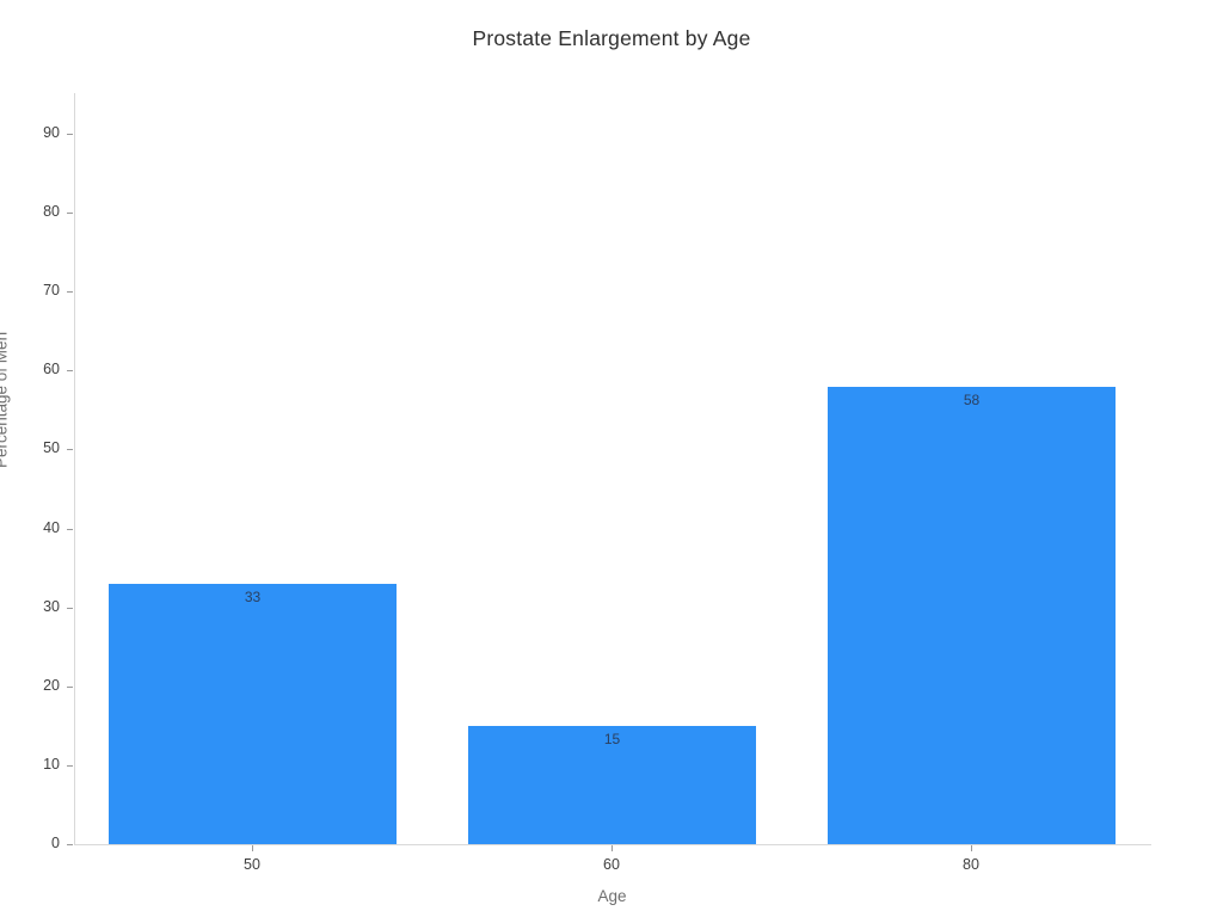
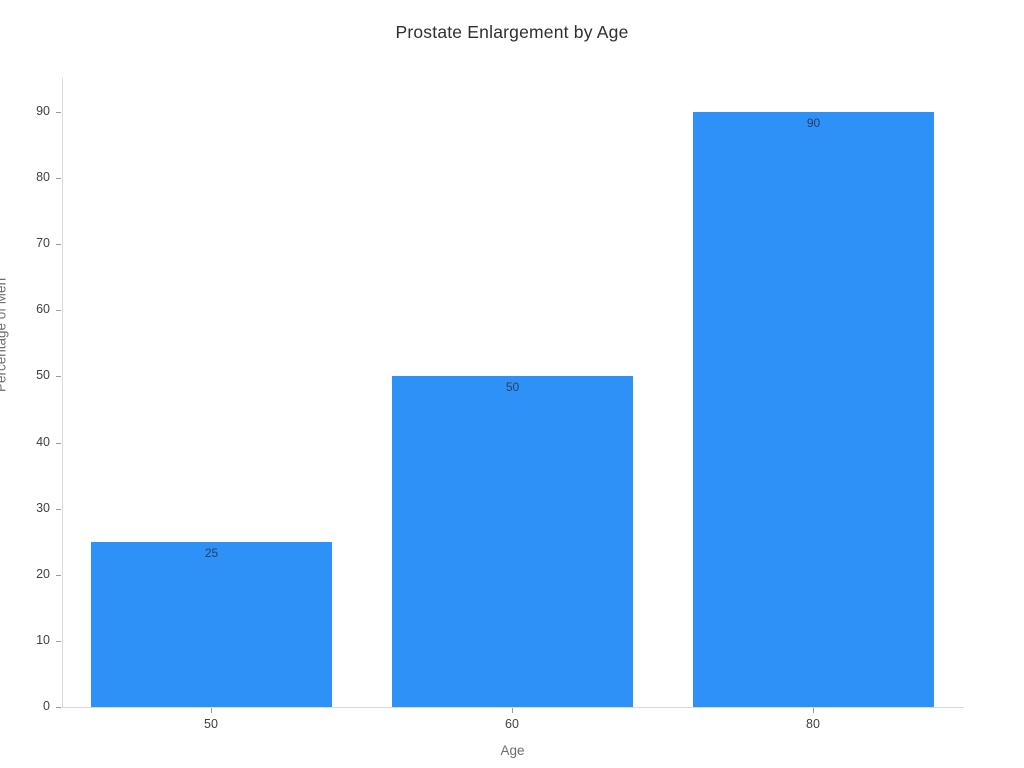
50: 33 -> 25
60: 15 -> 50
80: 58 -> 90
